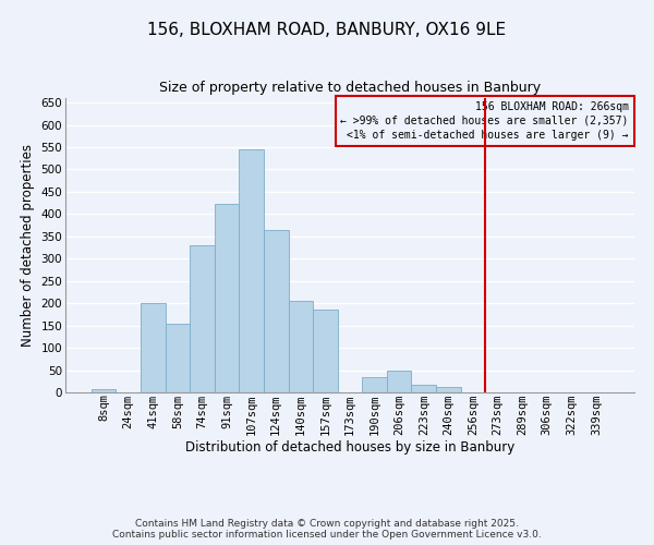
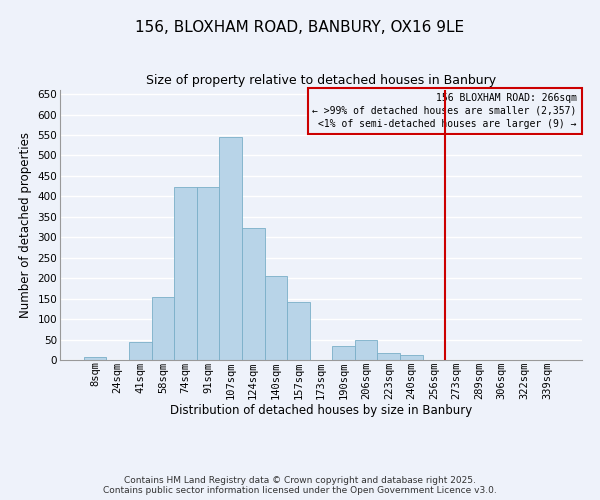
41sqm: 200 -> 44
74sqm: 330 -> 422
124sqm: 365 -> 323
157sqm: 185 -> 143
